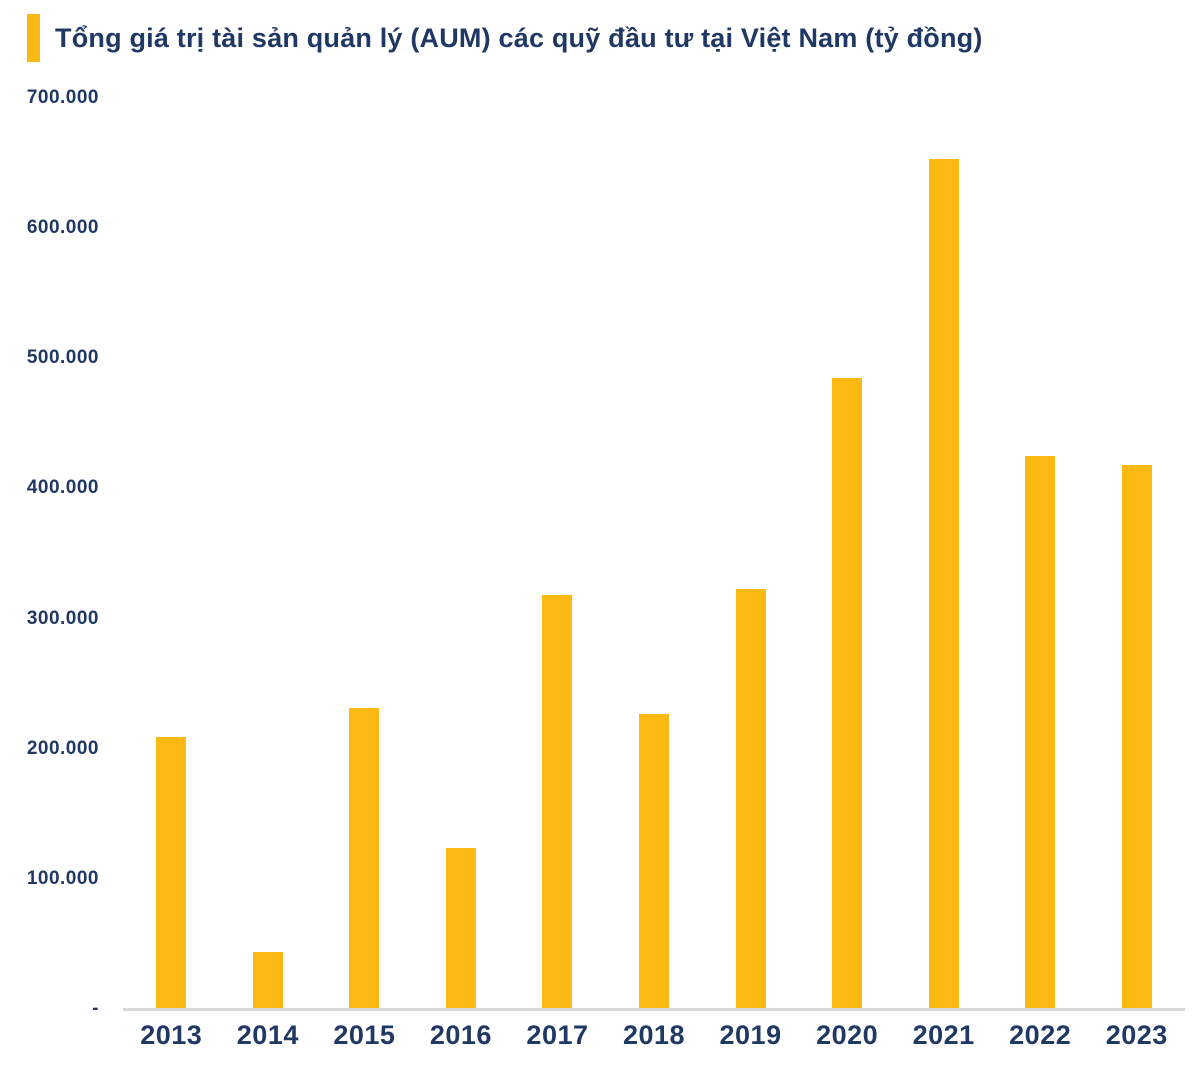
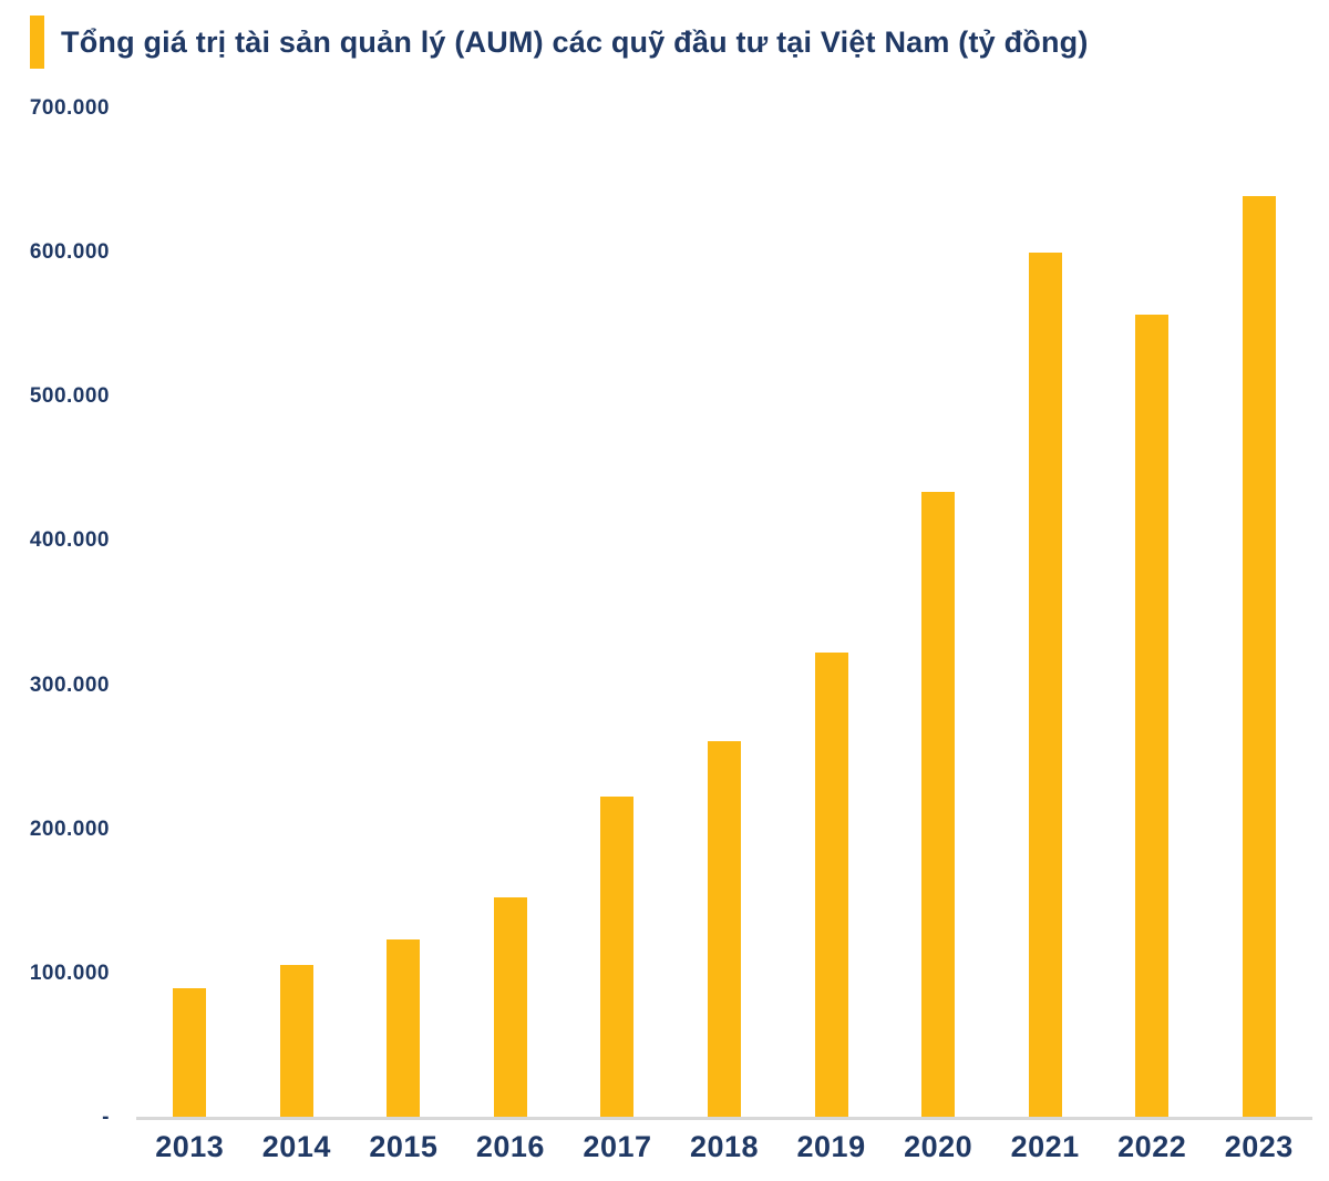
2013: 209000 -> 90000
2014: 44000 -> 106000
2015: 231000 -> 124000
2016: 124000 -> 153000
2017: 318000 -> 223000
2018: 227000 -> 261000
2020: 485000 -> 434000
2021: 653000 -> 600000
2022: 425000 -> 557000
2023: 418000 -> 639000
